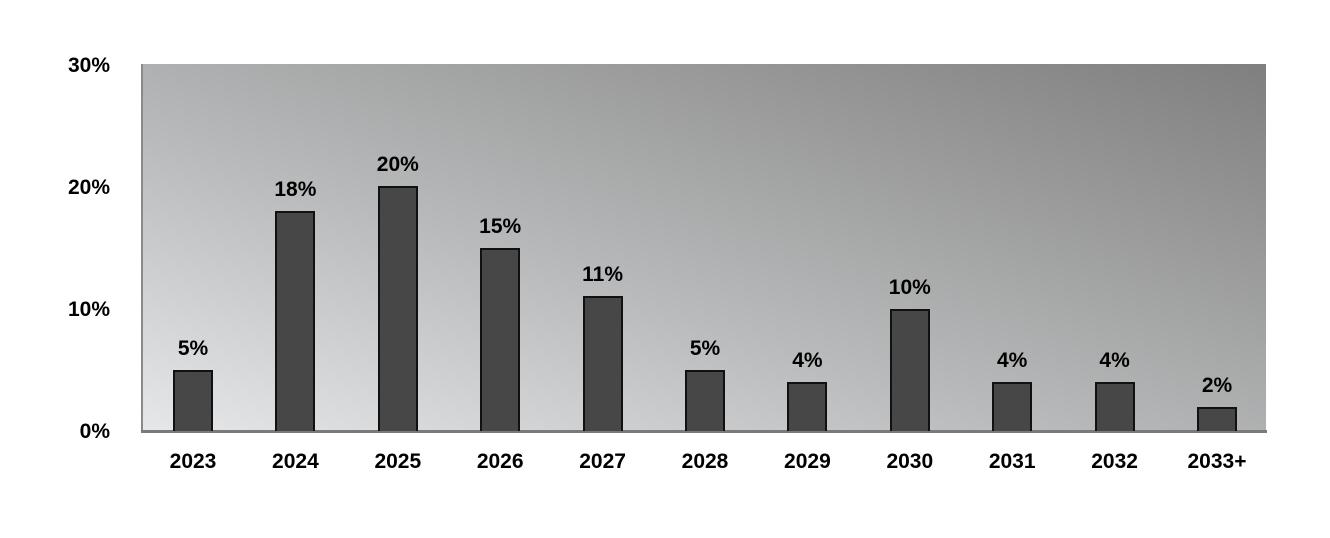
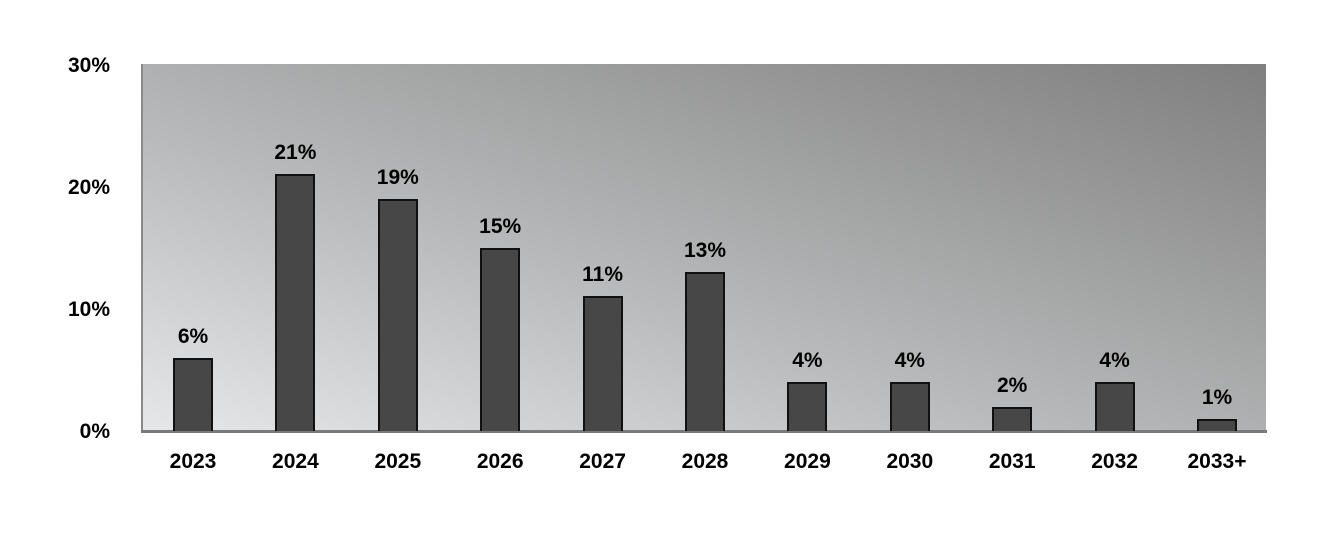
2023: 5% -> 6%
2024: 18% -> 21%
2025: 20% -> 19%
2028: 5% -> 13%
2030: 10% -> 4%
2031: 4% -> 2%
2033+: 2% -> 1%
